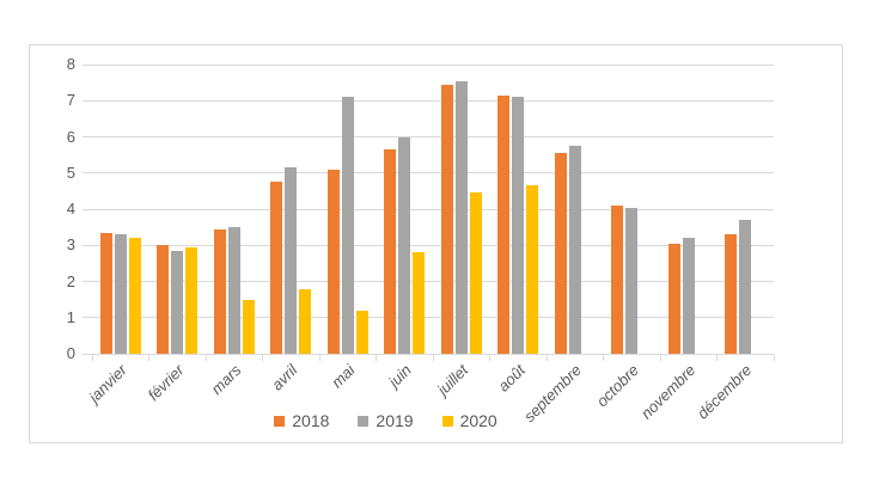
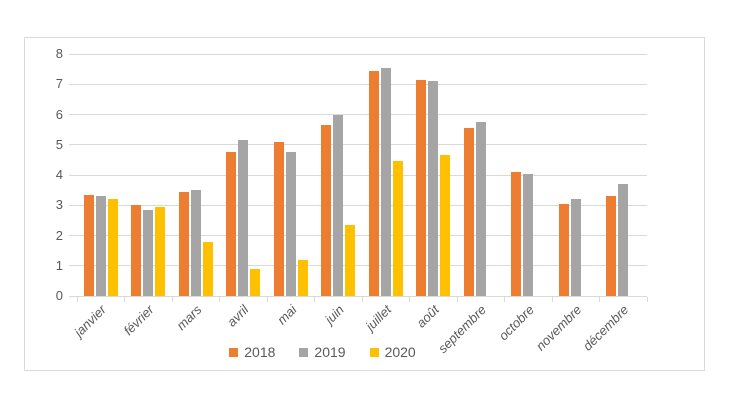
2020/mars: 1.5 -> 1.8
2020/avril: 1.8 -> 0.9
2019/mai: 7.1 -> 4.8
2020/juin: 2.8 -> 2.4
